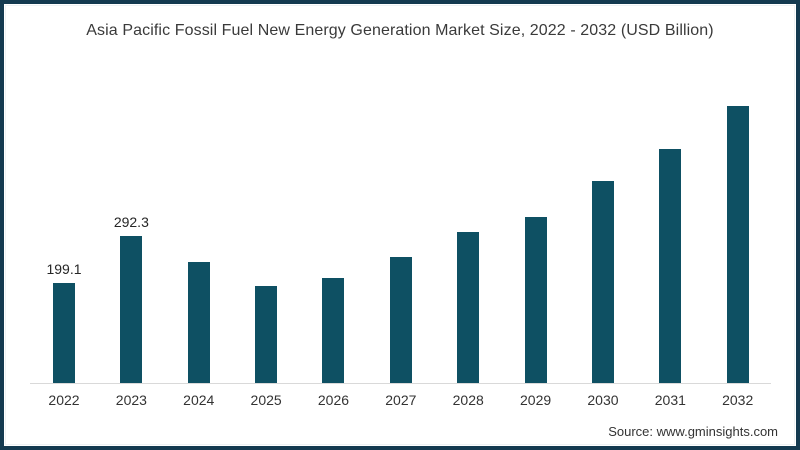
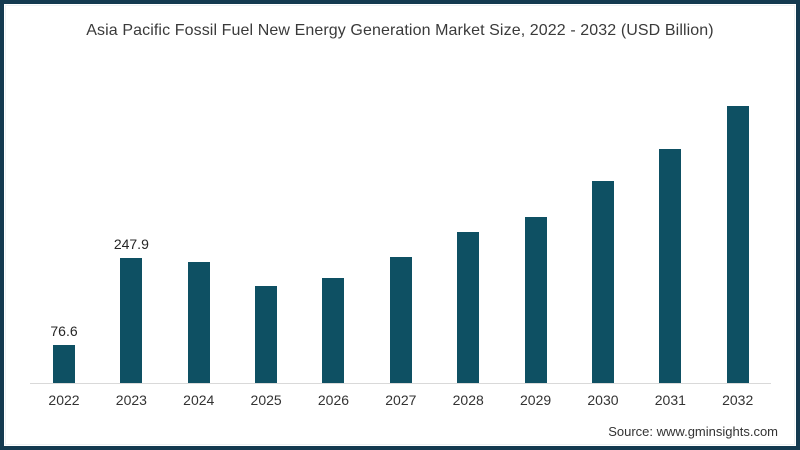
2022: 199.1 -> 76.6
2023: 292.3 -> 247.9
